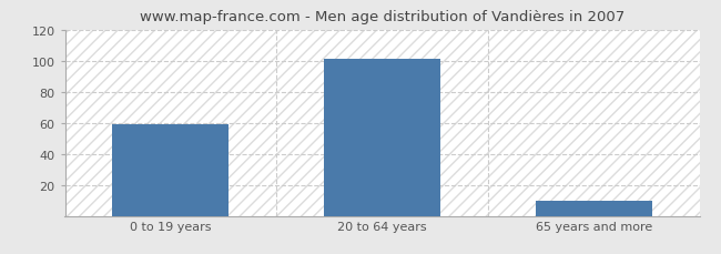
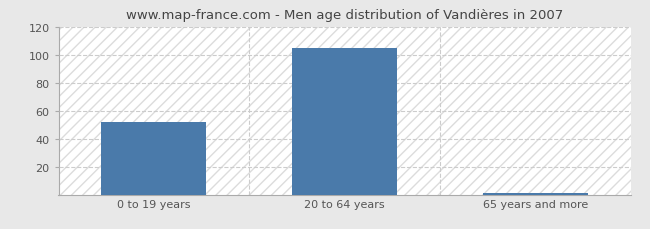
0 to 19 years: 59 -> 52
20 to 64 years: 101 -> 105
65 years and more: 10 -> 1
